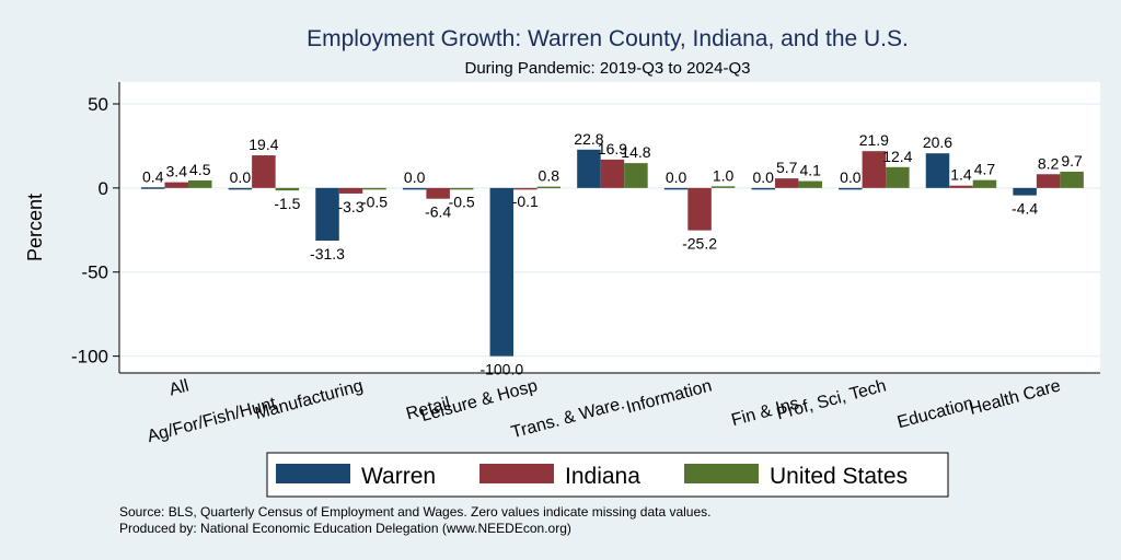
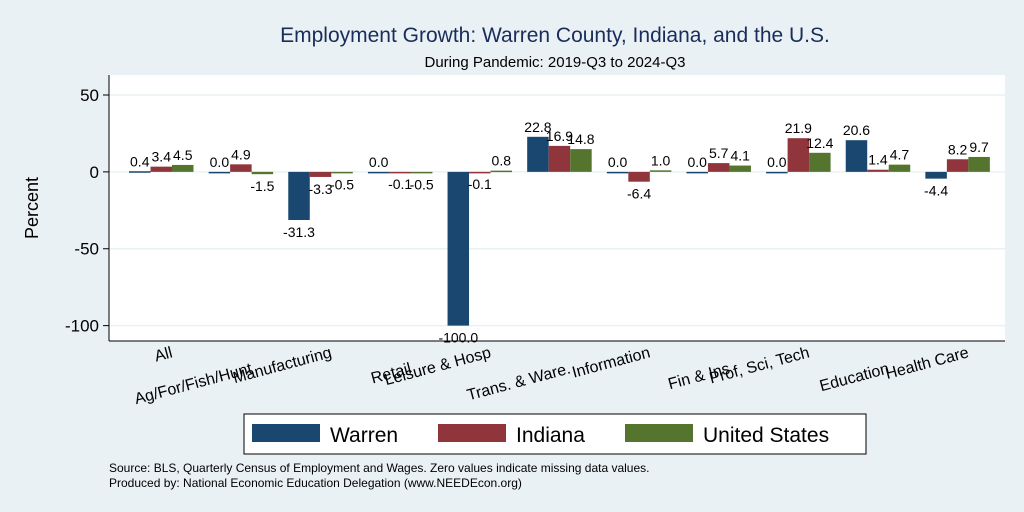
Indiana/Ag/For/Fish/Hunt: 19.4 -> 4.9
Indiana/Retail: -6.4 -> -0.1
Indiana/Information: -25.2 -> -6.4
